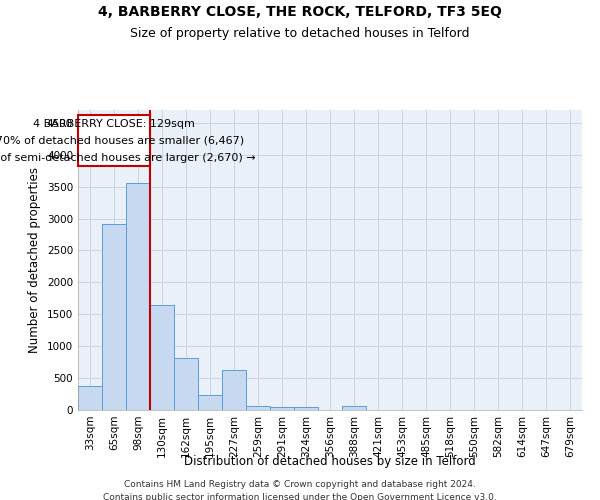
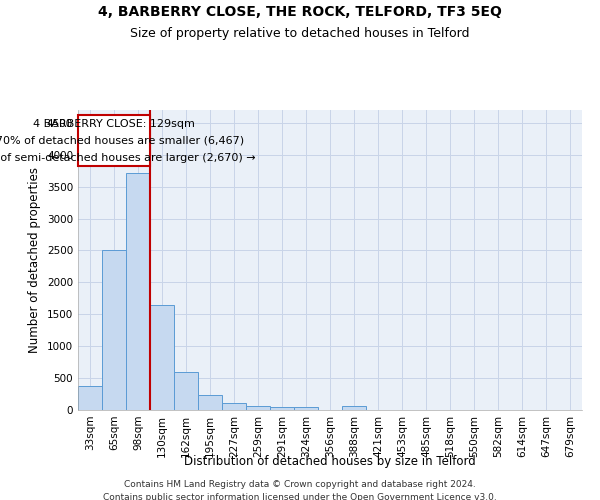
65sqm: 2920 -> 2510
98sqm: 3560 -> 3720
162sqm: 820 -> 590
227sqm: 620 -> 110
